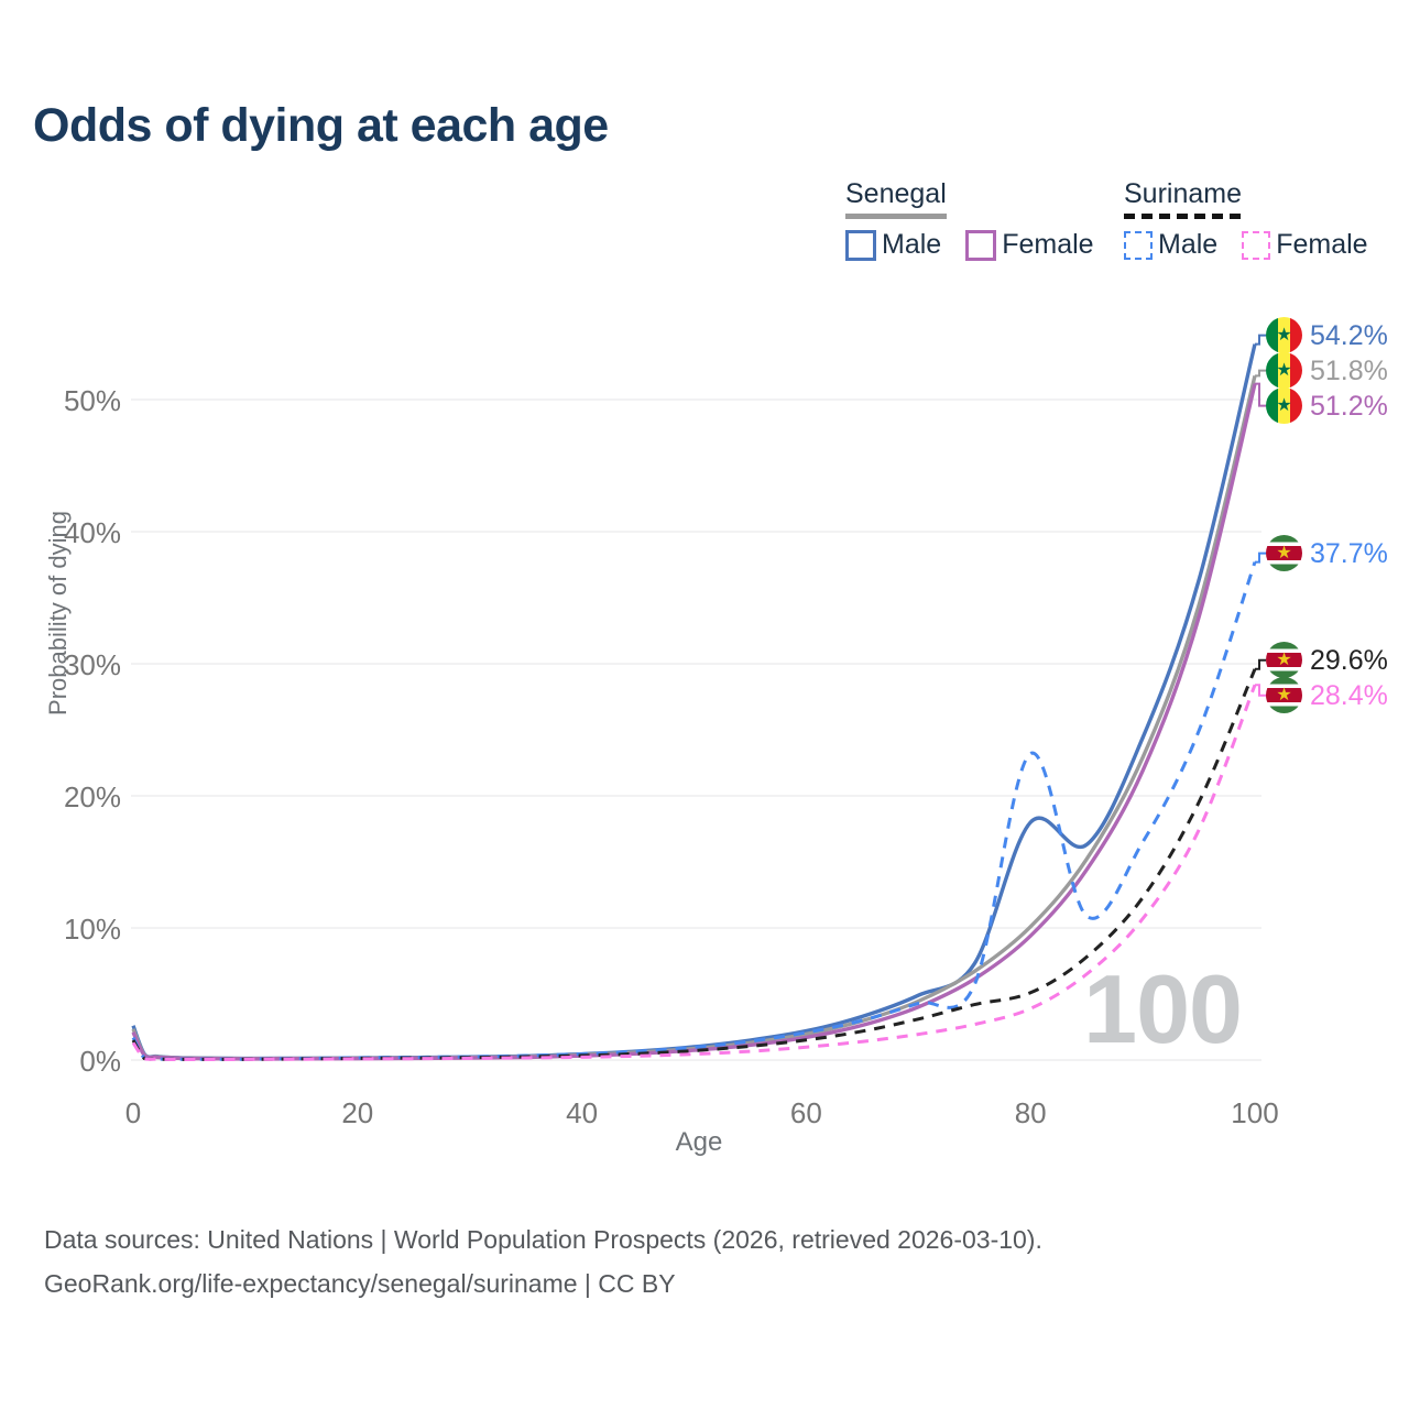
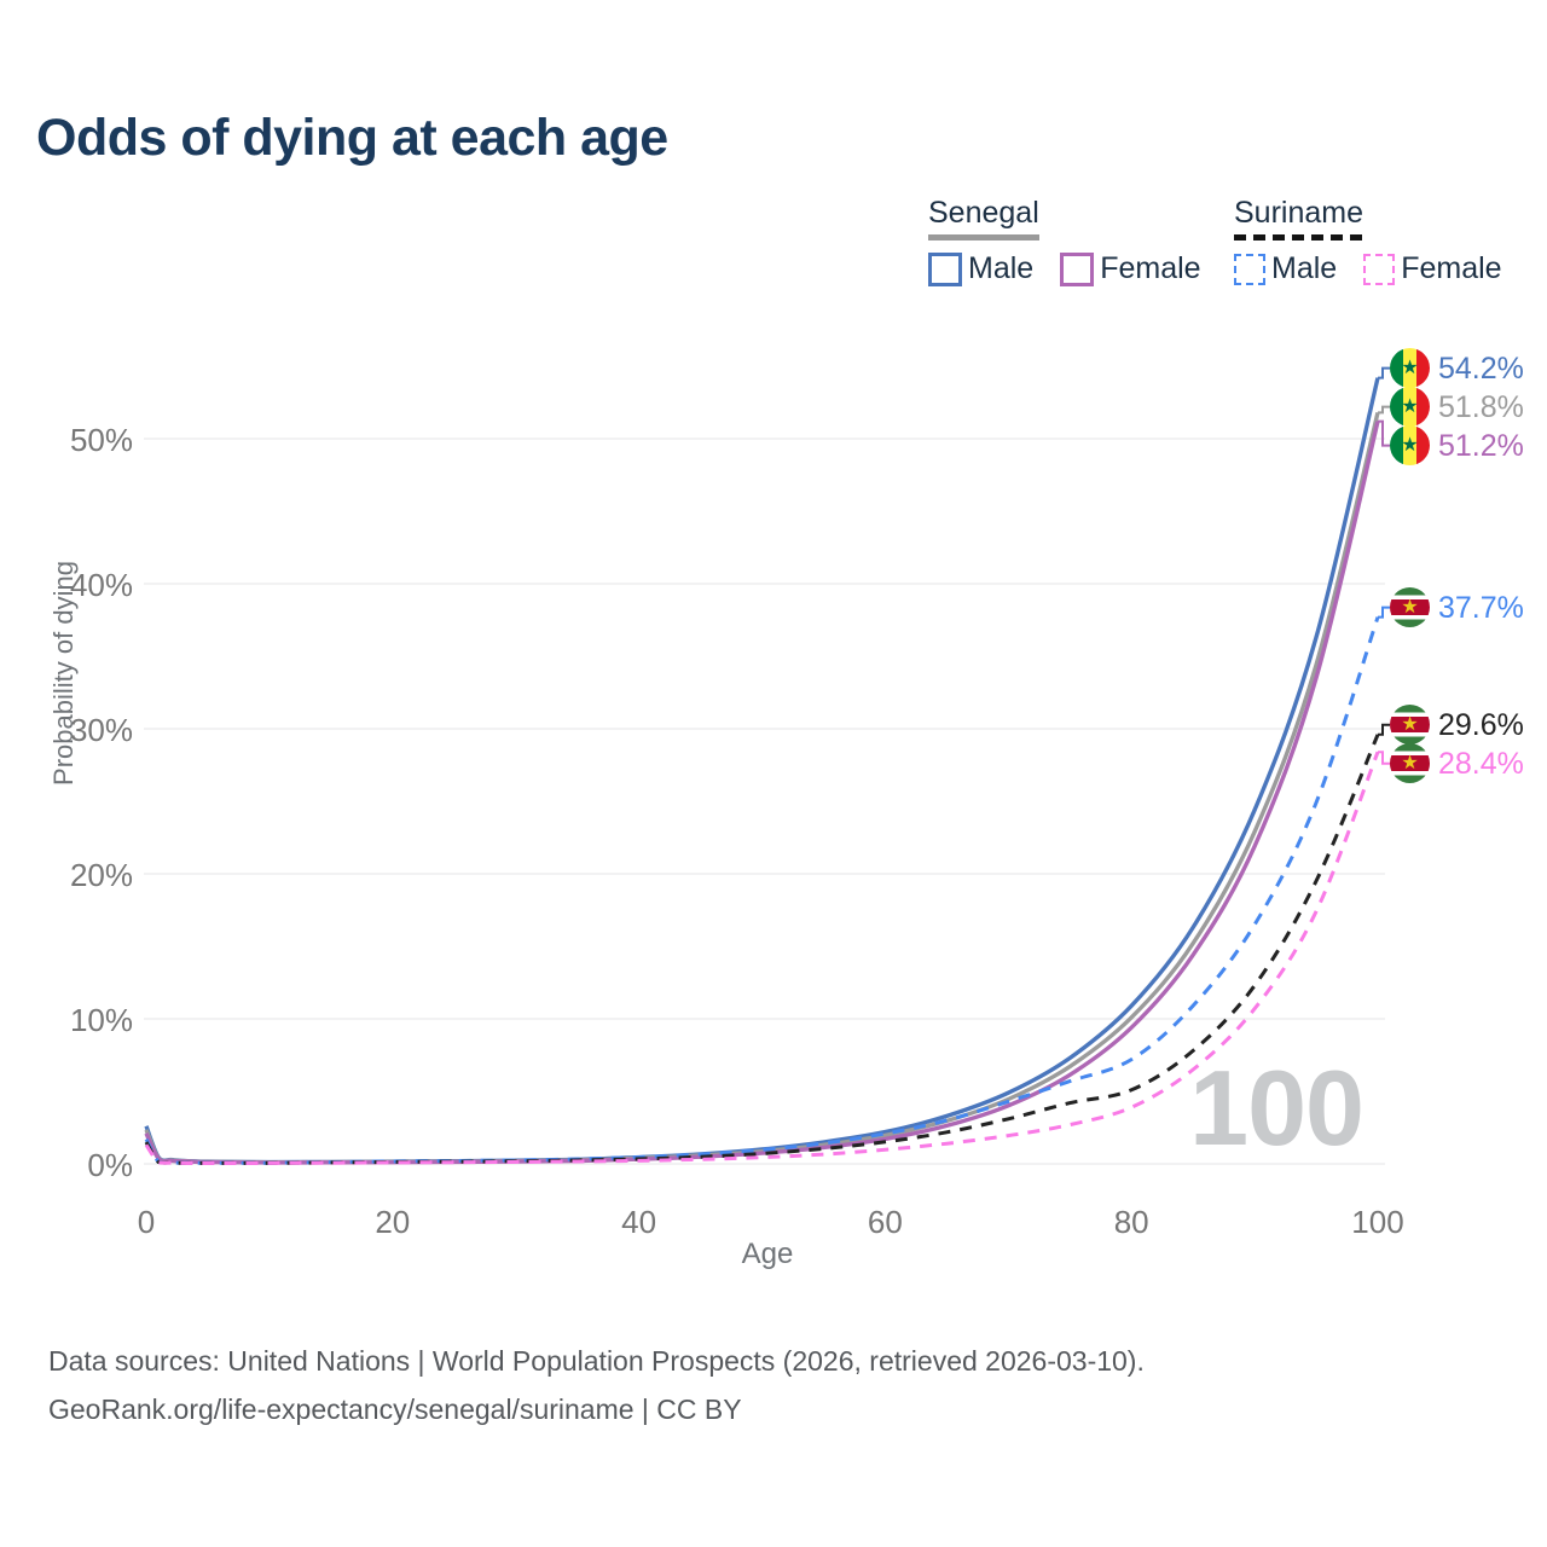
Senegal Male/80: 18.0% -> 10.9%
Suriname Male/80: 23.2% -> 7.2%
